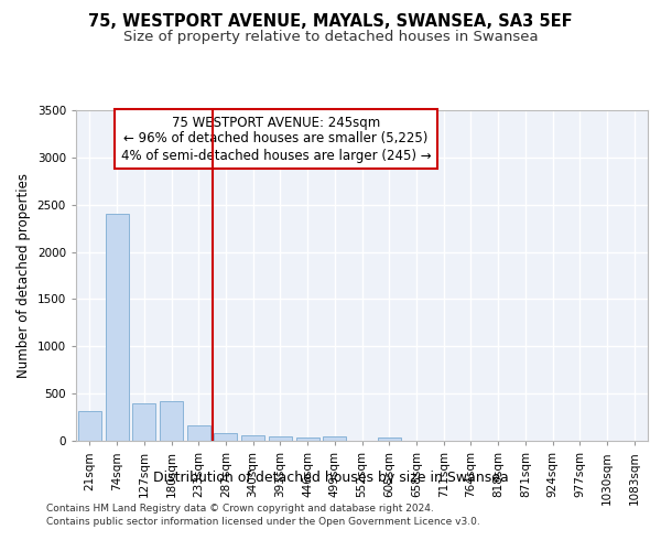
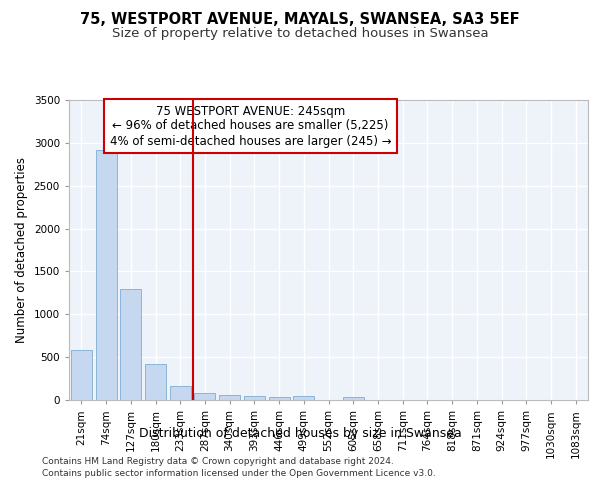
21sqm: 320 -> 580
74sqm: 2400 -> 2920
127sqm: 400 -> 1300
